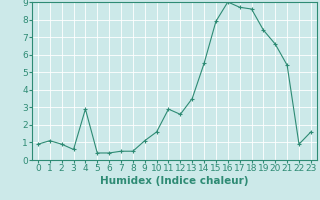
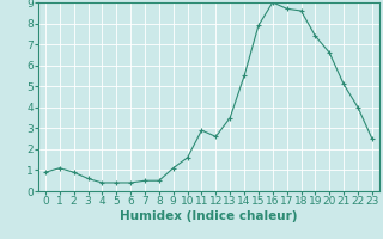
4: 2.9 -> 0.4
21: 5.4 -> 5.1
22: 0.9 -> 4.0
23: 1.6 -> 2.5
